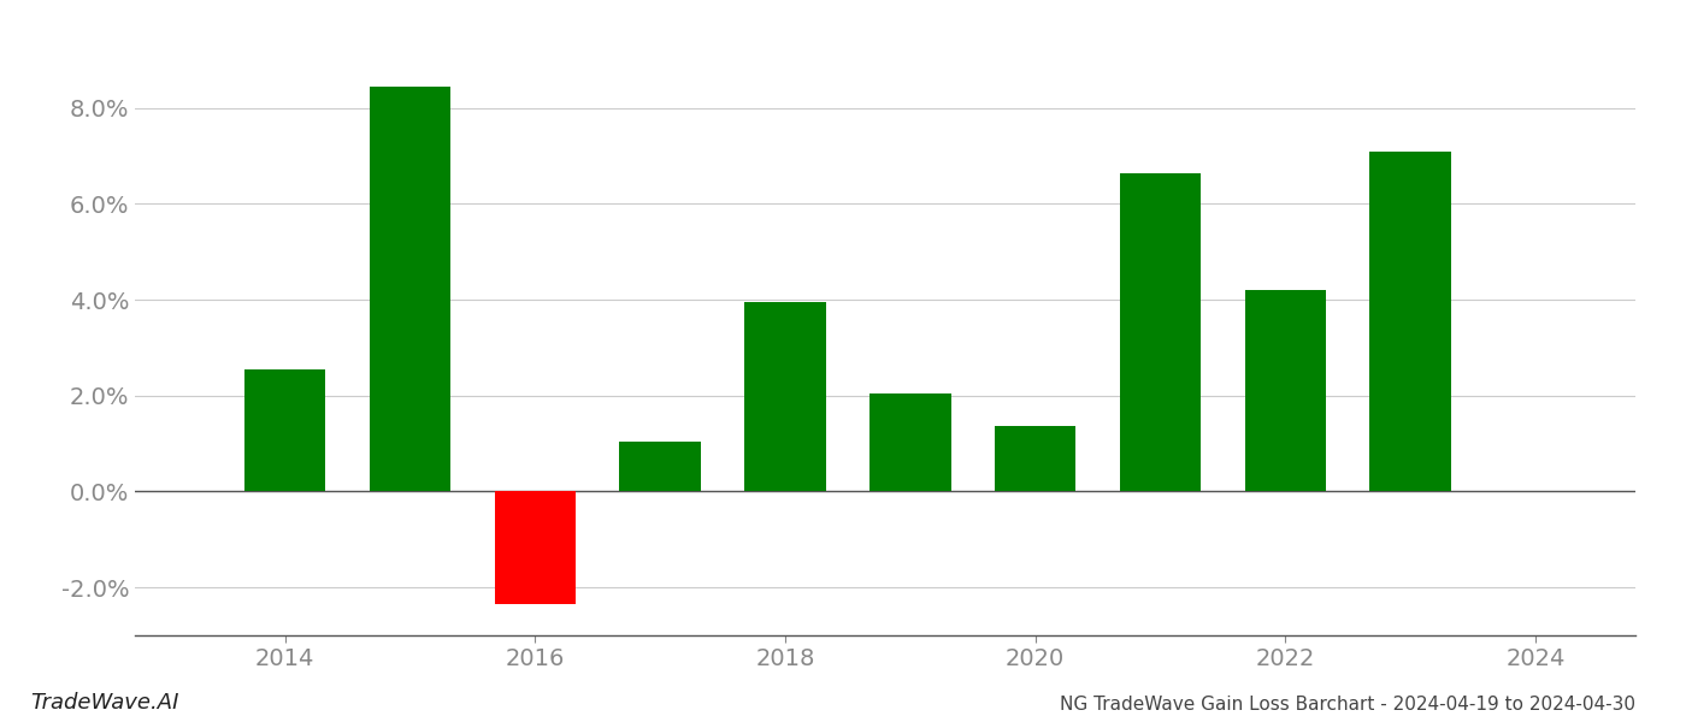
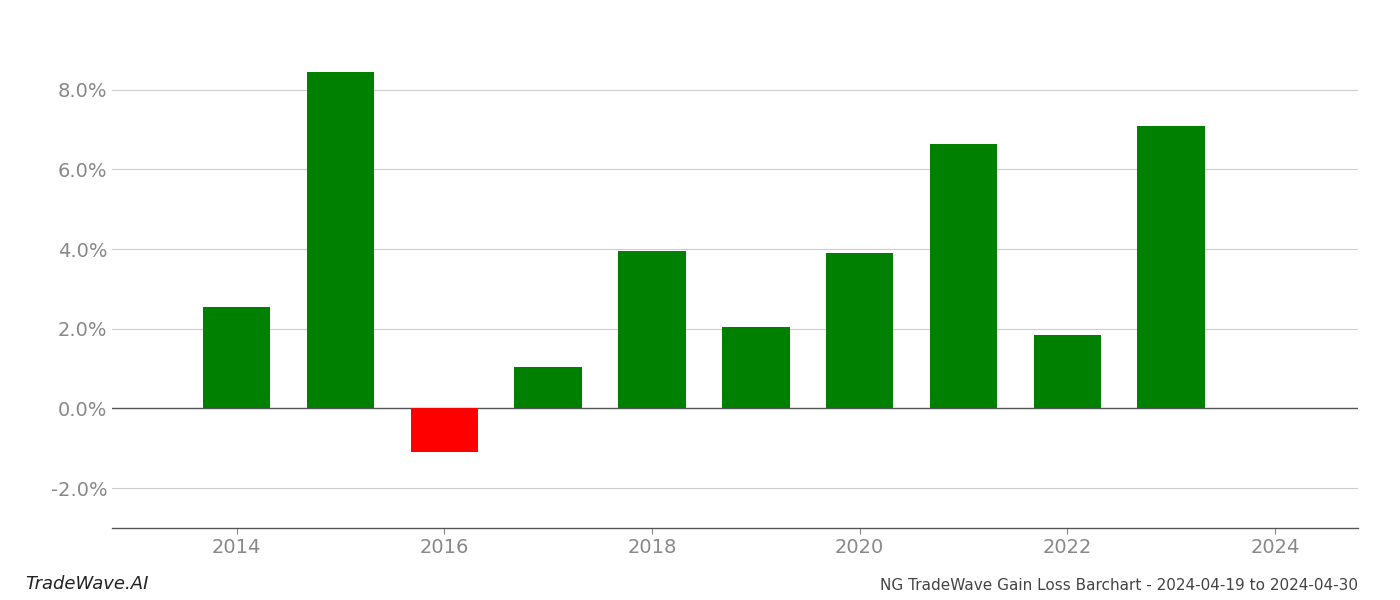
2016: -2.35% -> -1.10%
2020: 1.38% -> 3.90%
2022: 4.20% -> 1.85%
